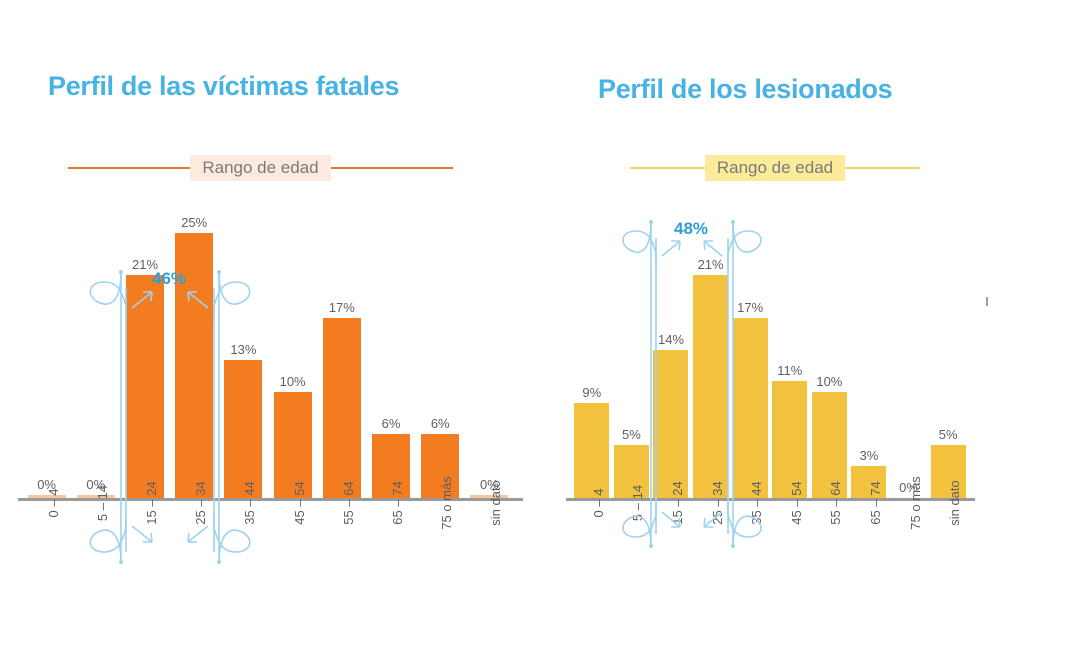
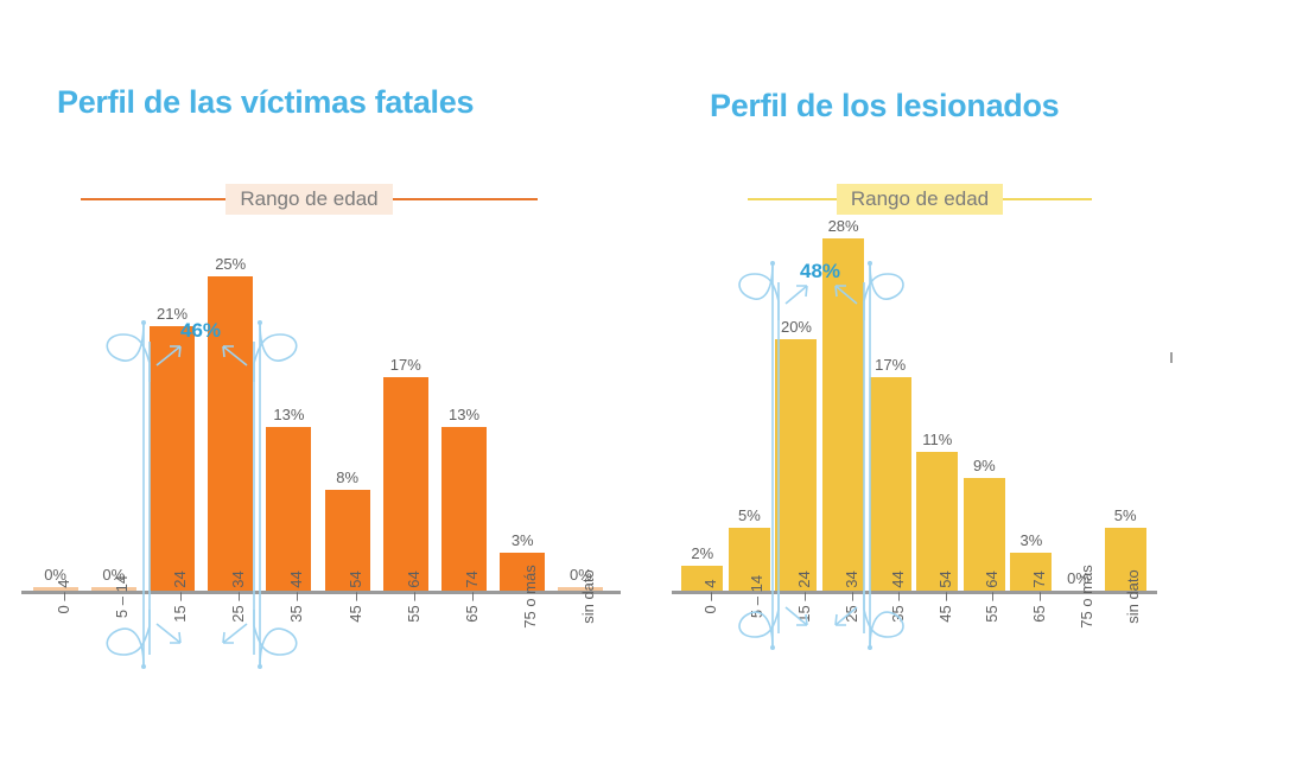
Perfil de las víctimas fatales/45 – 54: 10% -> 8%
Perfil de las víctimas fatales/65 – 74: 6% -> 13%
Perfil de las víctimas fatales/75 o más: 6% -> 3%
Perfil de los lesionados/0 – 4: 9% -> 2%
Perfil de los lesionados/15 – 24: 14% -> 20%
Perfil de los lesionados/25 – 34: 21% -> 28%
Perfil de los lesionados/55 – 64: 10% -> 9%
